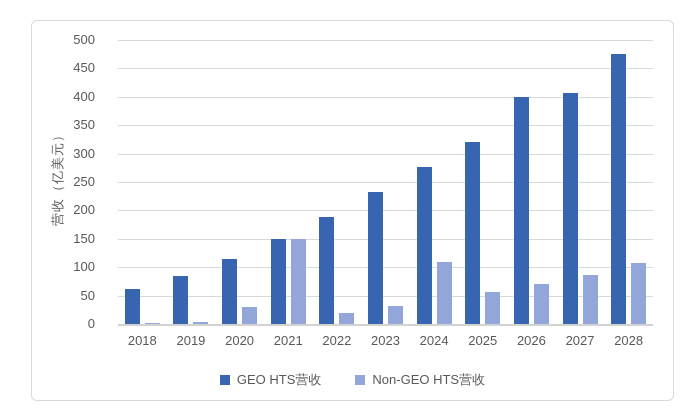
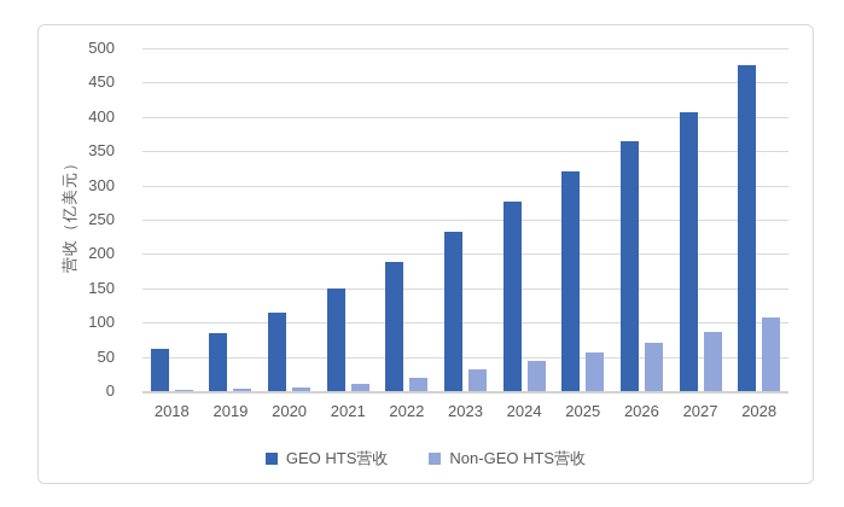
Non-GEO HTS营收/2020: 30 -> 10
Non-GEO HTS营收/2021: 150 -> 10
Non-GEO HTS营收/2024: 110 -> 40
GEO HTS营收/2026: 400 -> 360
